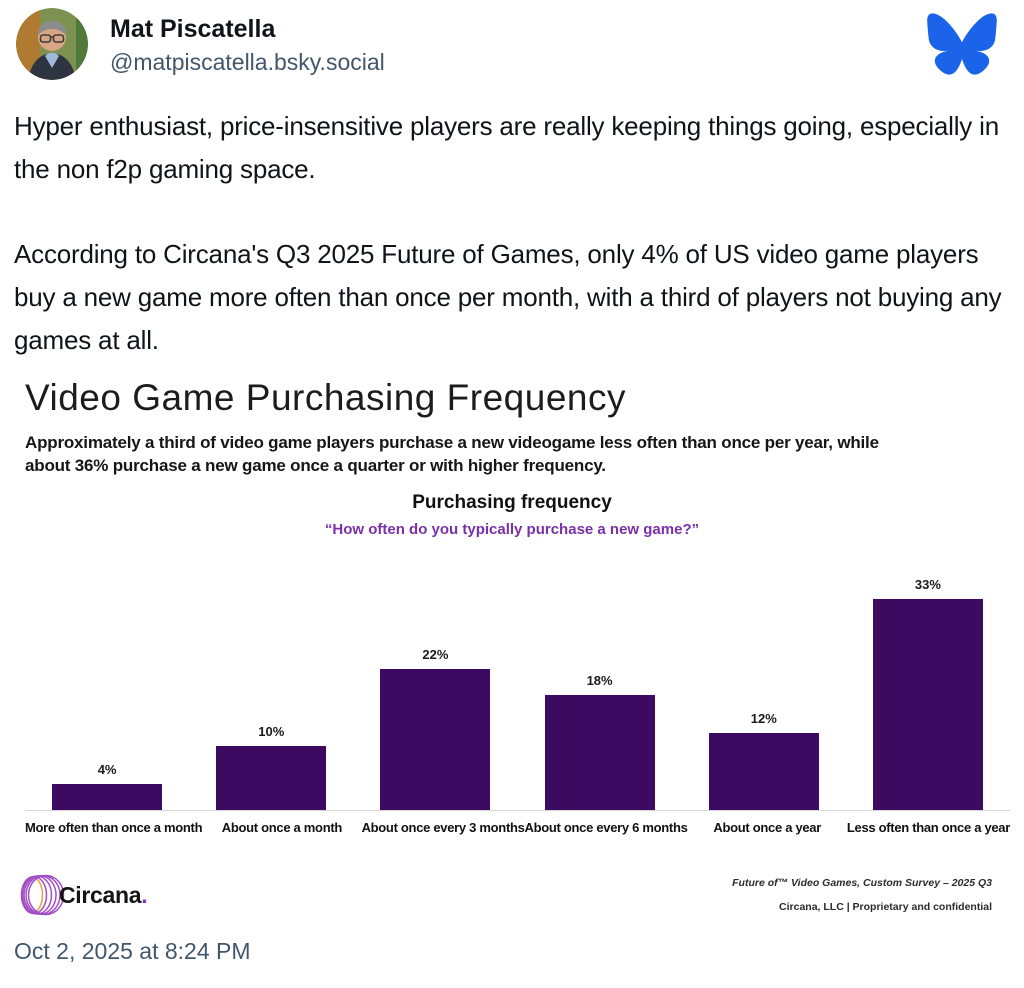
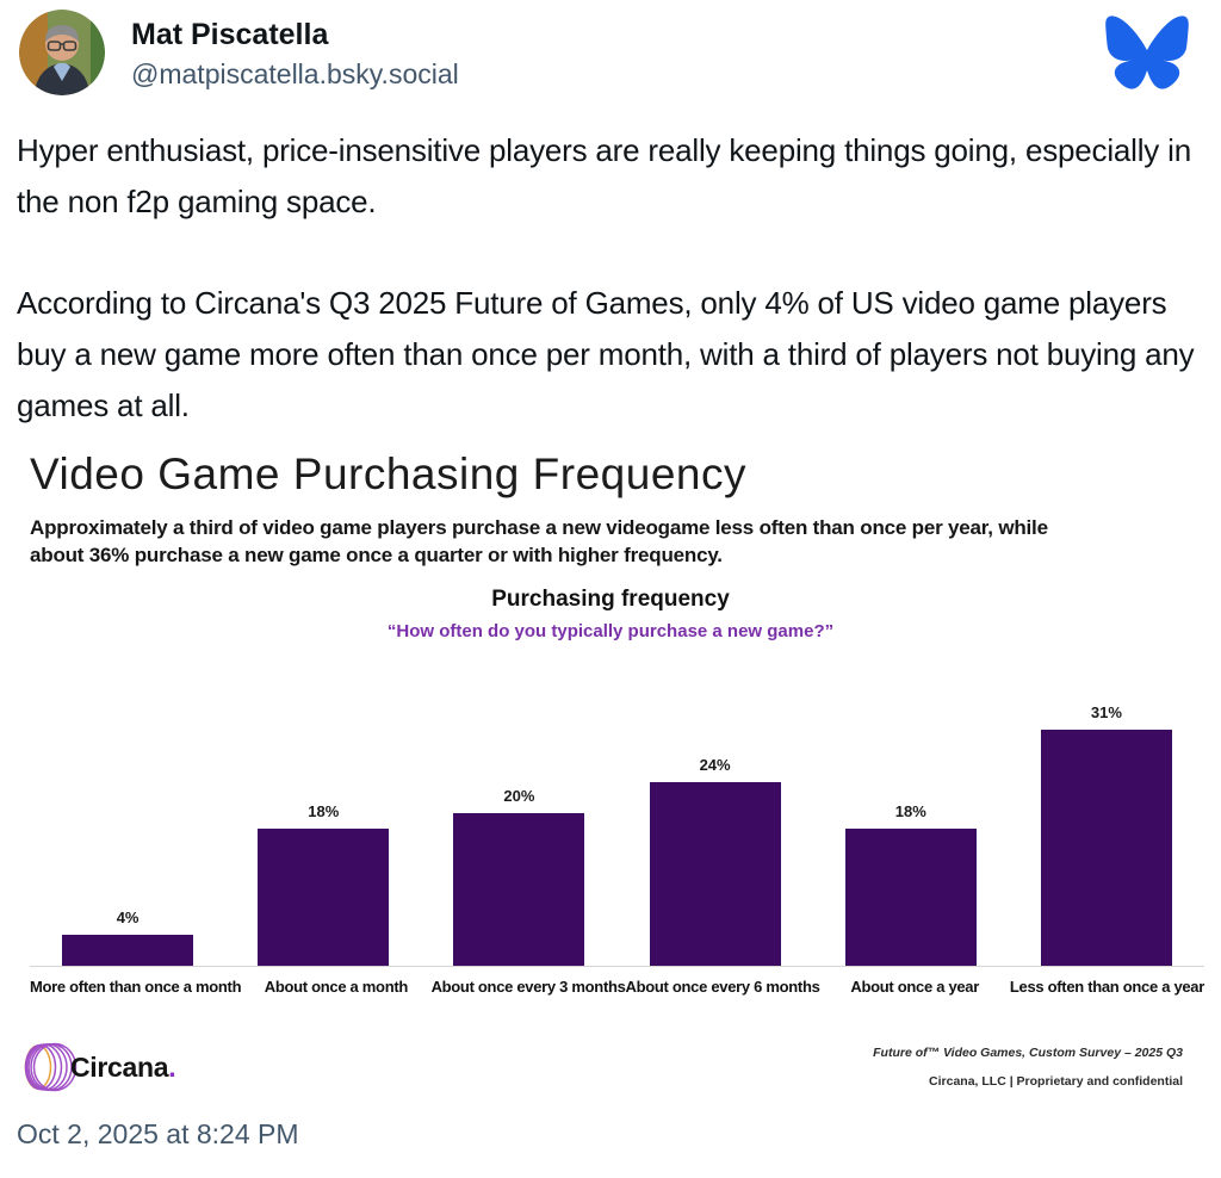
About once a month: 10% -> 18%
About once every 3 months: 22% -> 20%
About once every 6 months: 18% -> 24%
About once a year: 12% -> 18%
Less often than once a year: 33% -> 31%
